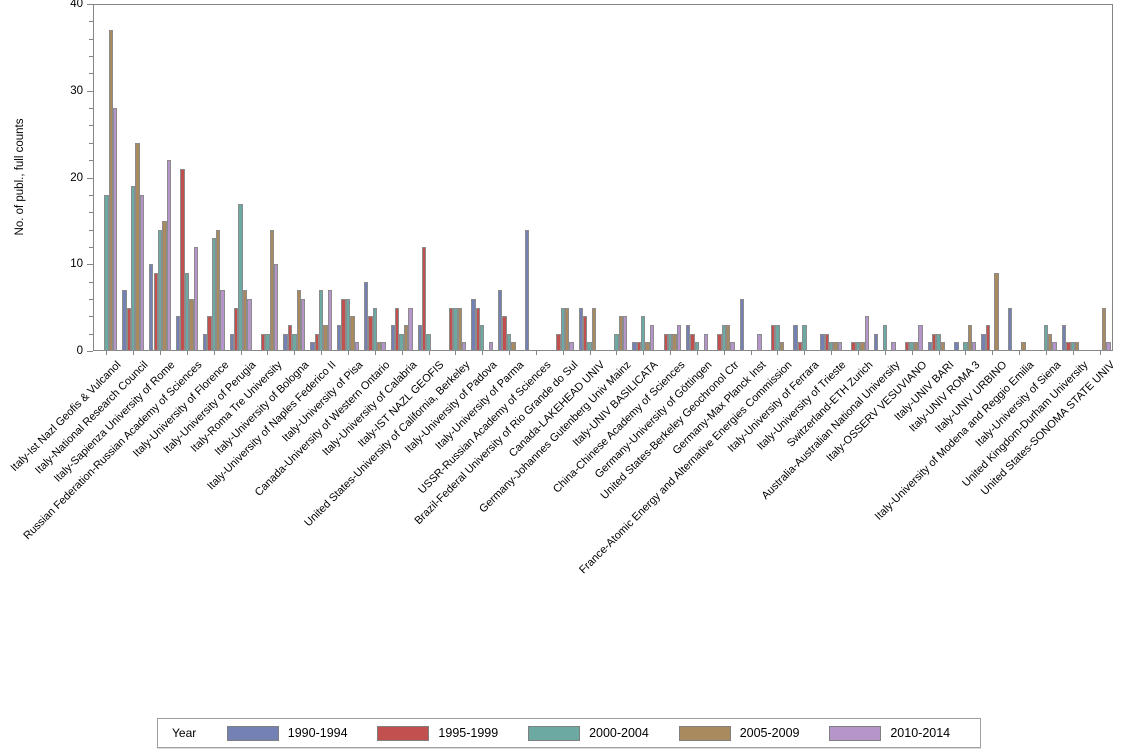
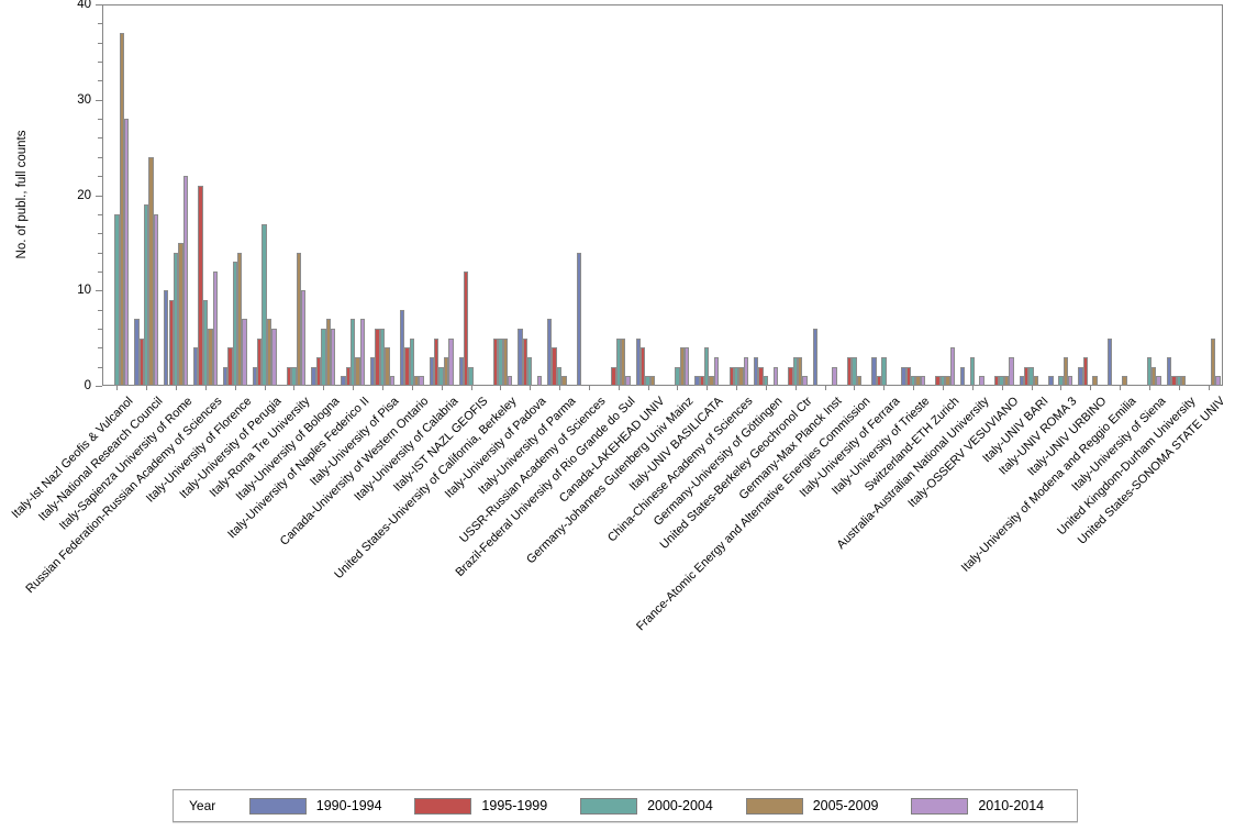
2000-2004/Italy-University of Bologna: 2 -> 6
2005-2009/Canada-LAKEHEAD UNIV: 5 -> 1
2005-2009/Italy-UNIV URBINO: 9 -> 1
